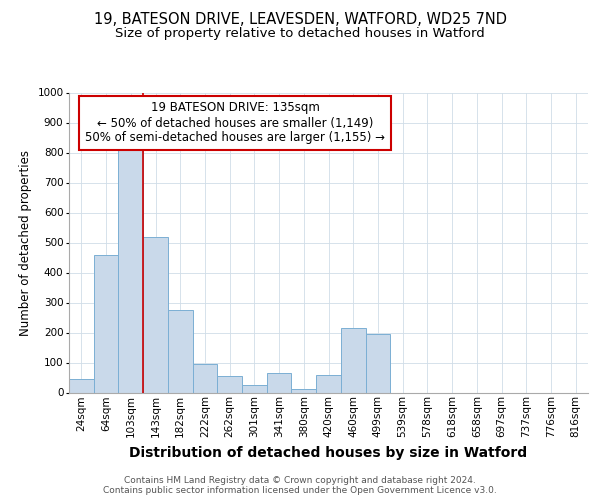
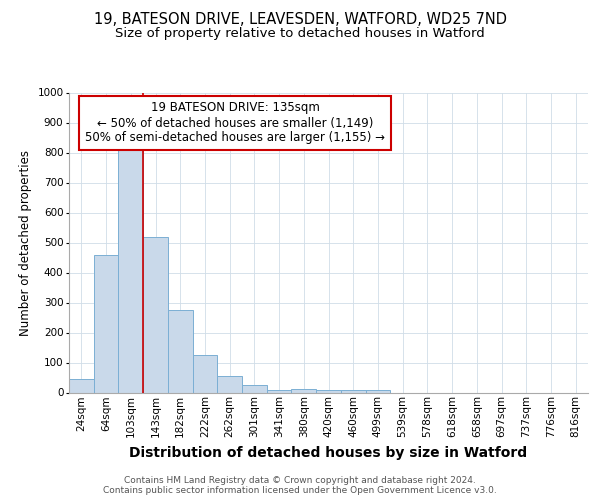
222sqm: 95 -> 125
341sqm: 65 -> 10
420sqm: 60 -> 10
460sqm: 215 -> 8
499sqm: 195 -> 8
